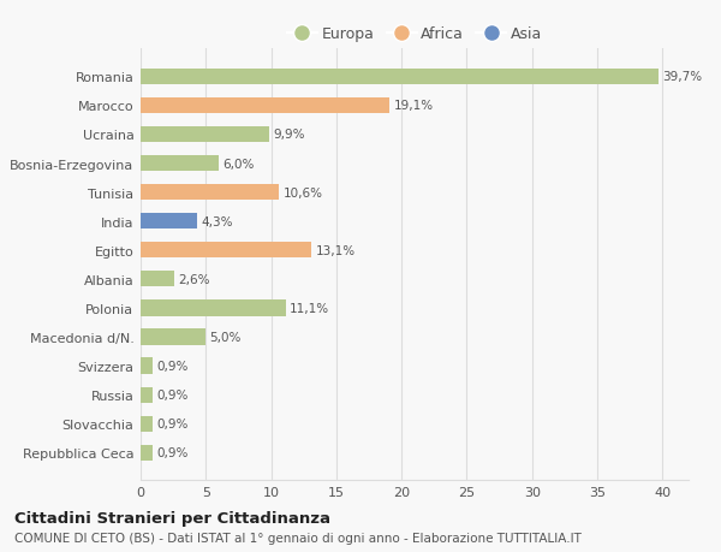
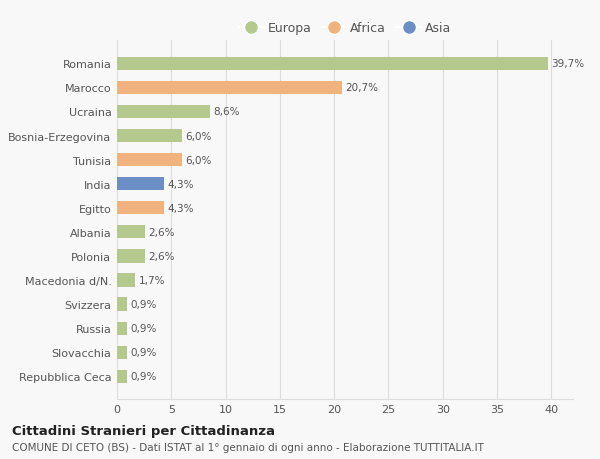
Marocco: 19,1% -> 20,7%
Ucraina: 9,9% -> 8,6%
Tunisia: 10,6% -> 6,0%
Egitto: 13,1% -> 4,3%
Polonia: 11,1% -> 2,6%
Macedonia d/N.: 5,0% -> 1,7%
